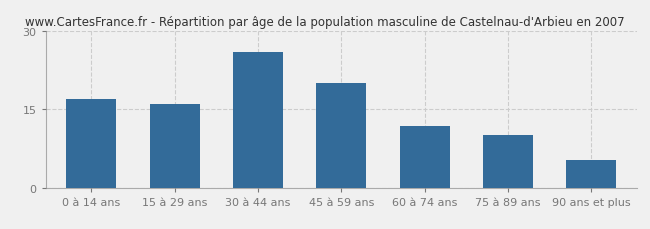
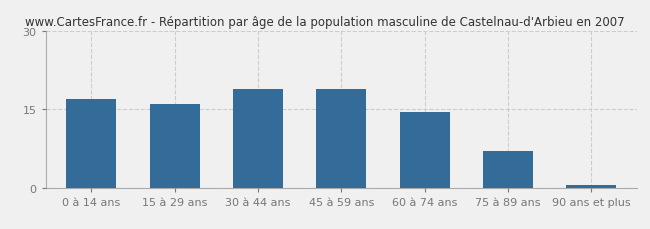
30 à 44 ans: 26.0 -> 19.0
45 à 59 ans: 20.0 -> 19.0
60 à 74 ans: 11.8 -> 14.5
75 à 89 ans: 10.0 -> 7.0
90 ans et plus: 5.2 -> 0.5
